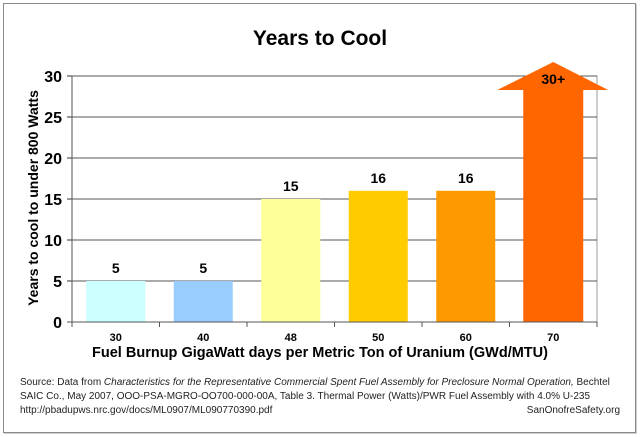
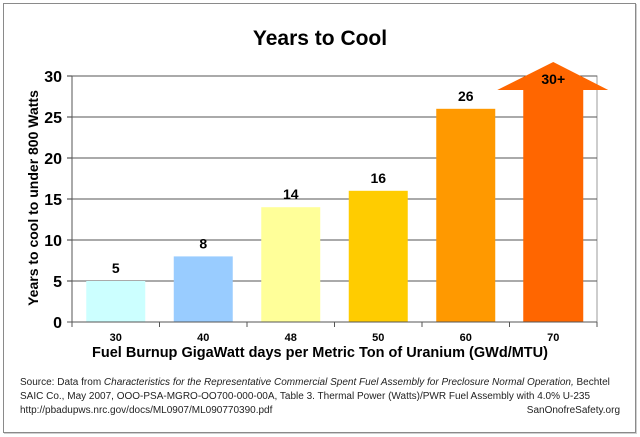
40: 5 -> 8
48: 15 -> 14
60: 16 -> 26
